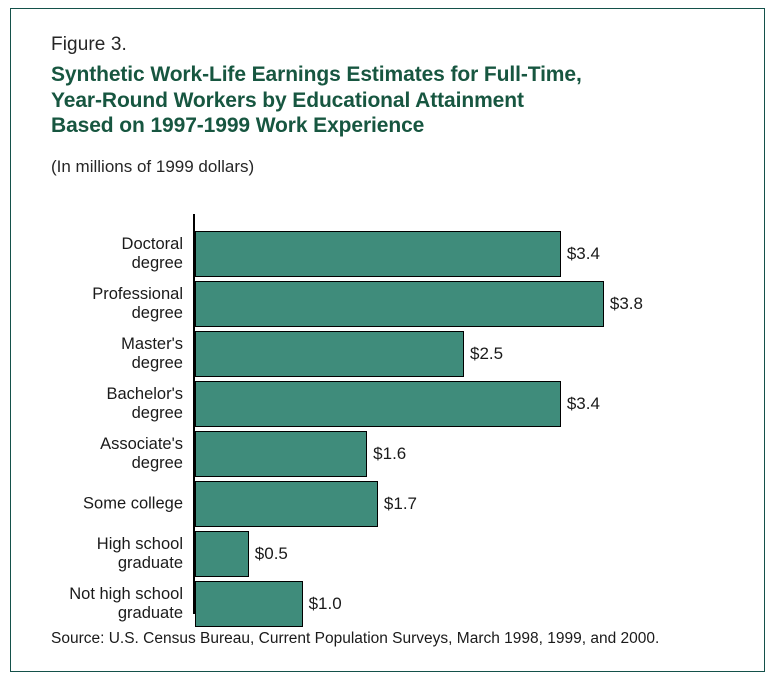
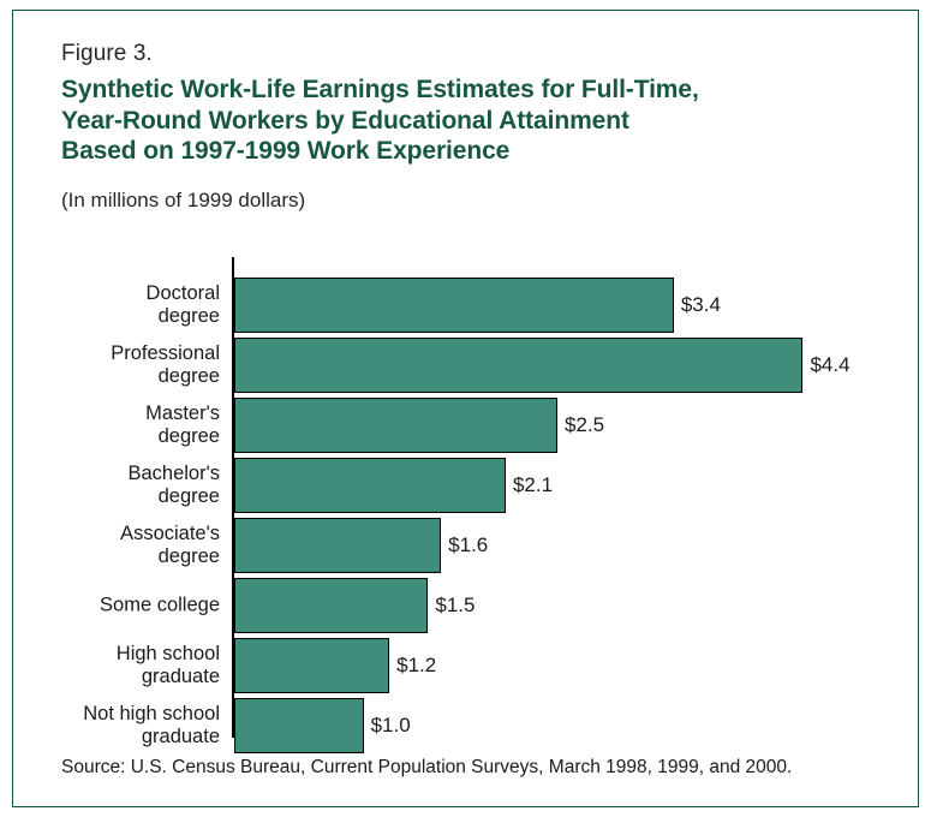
Professional degree: $3.8 -> $4.4
Bachelor's degree: $3.4 -> $2.1
Some college: $1.7 -> $1.5
High school graduate: $0.5 -> $1.2
